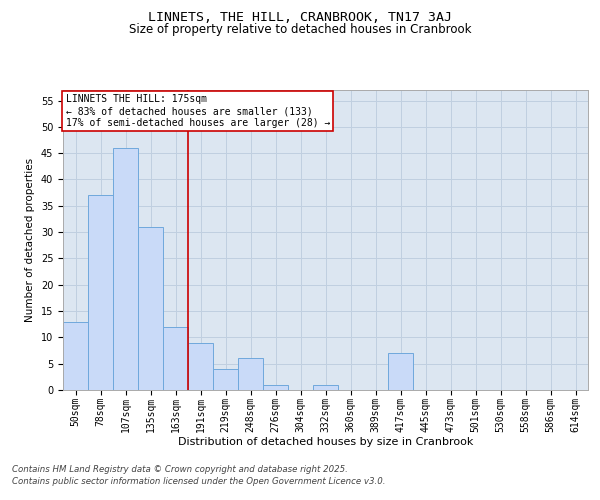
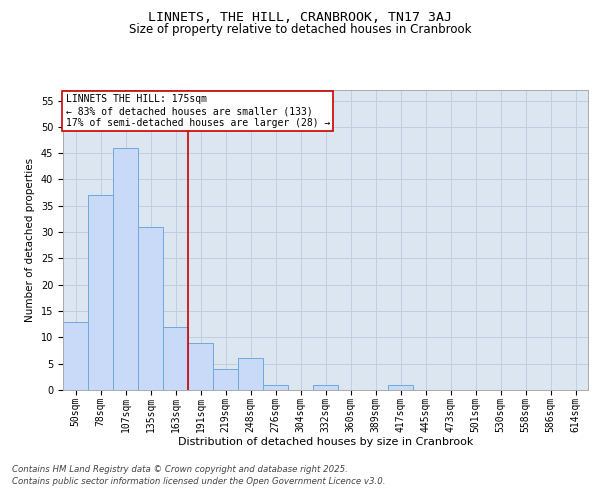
417sqm: 7 -> 1
